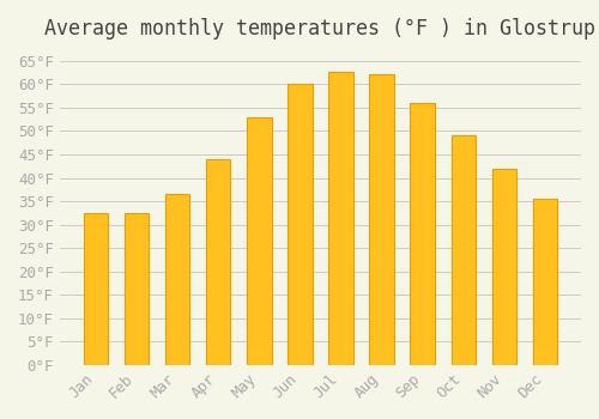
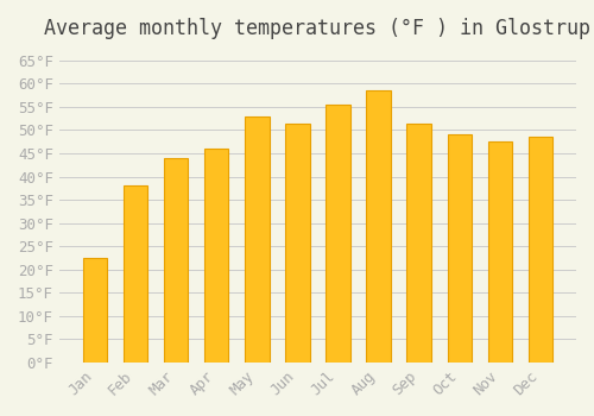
Jan: 32.5°F -> 22.5°F
Feb: 32.5°F -> 38.0°F
Mar: 36.5°F -> 44.0°F
Apr: 44.0°F -> 46.0°F
Jun: 60.0°F -> 51.5°F
Jul: 62.5°F -> 55.5°F
Aug: 62.0°F -> 58.5°F
Sep: 56.0°F -> 51.5°F
Nov: 42.0°F -> 47.5°F
Dec: 35.5°F -> 48.5°F
